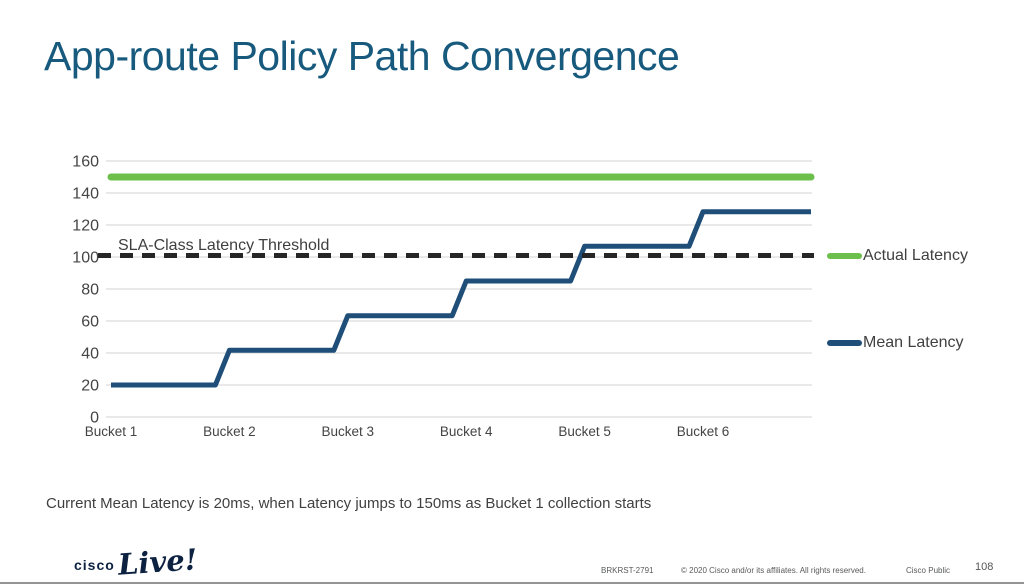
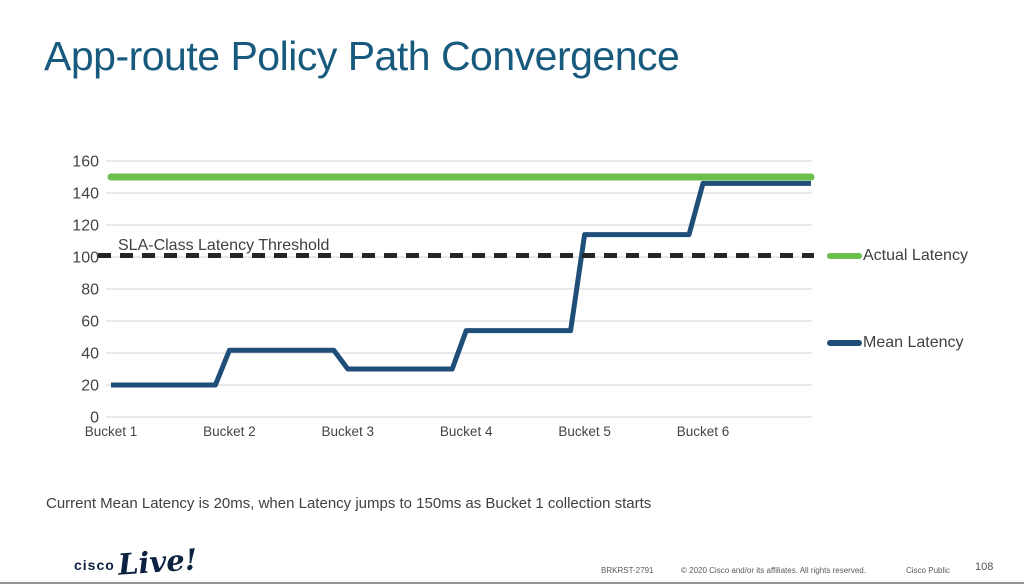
Mean Latency/Bucket 3: 63 -> 30
Mean Latency/Bucket 4: 85 -> 54
Mean Latency/Bucket 5: 107 -> 114
Mean Latency/Bucket 6: 128 -> 146
